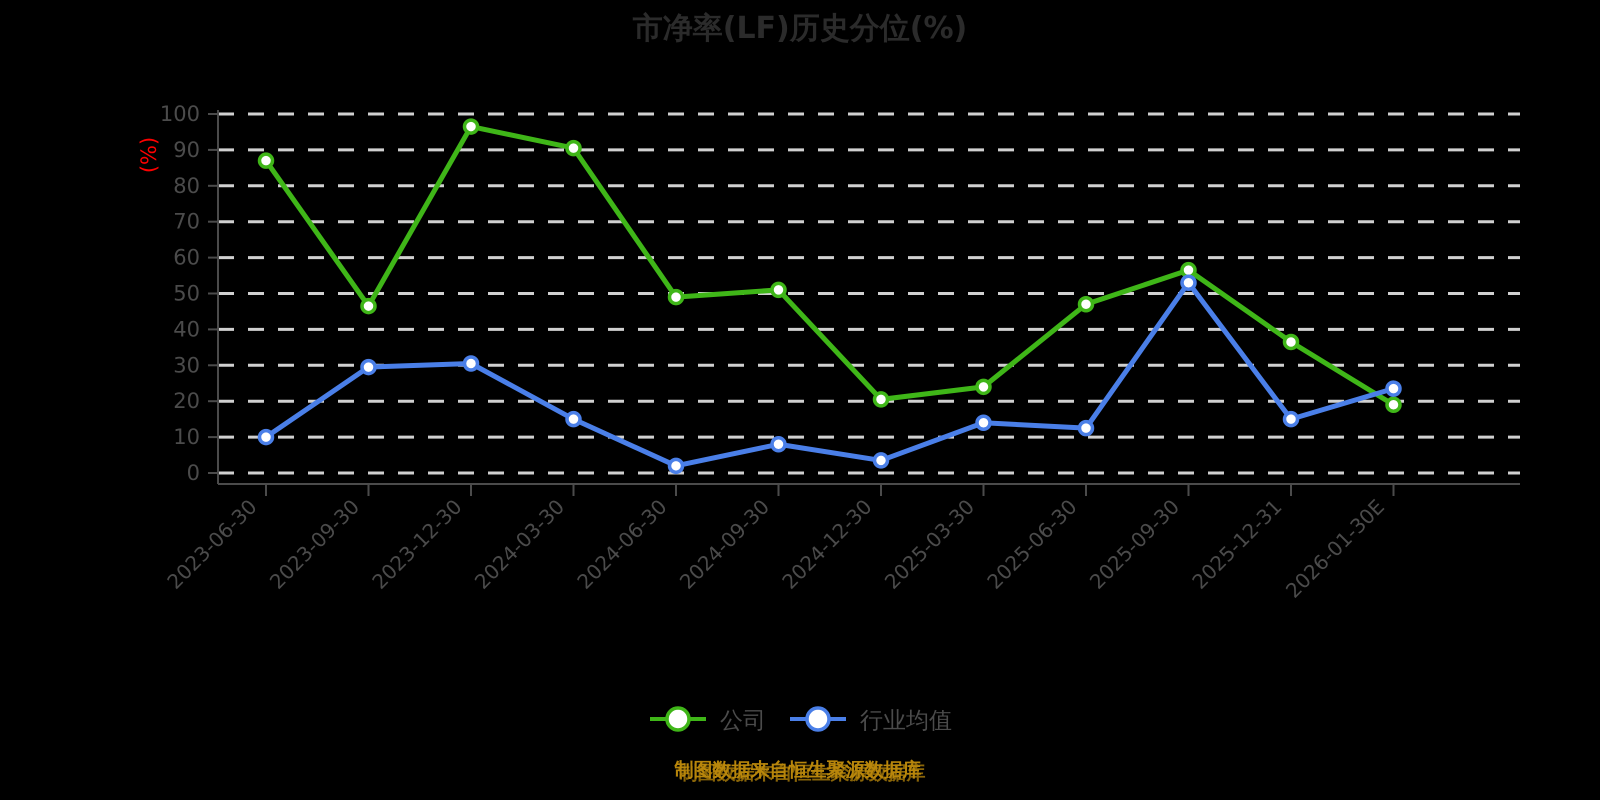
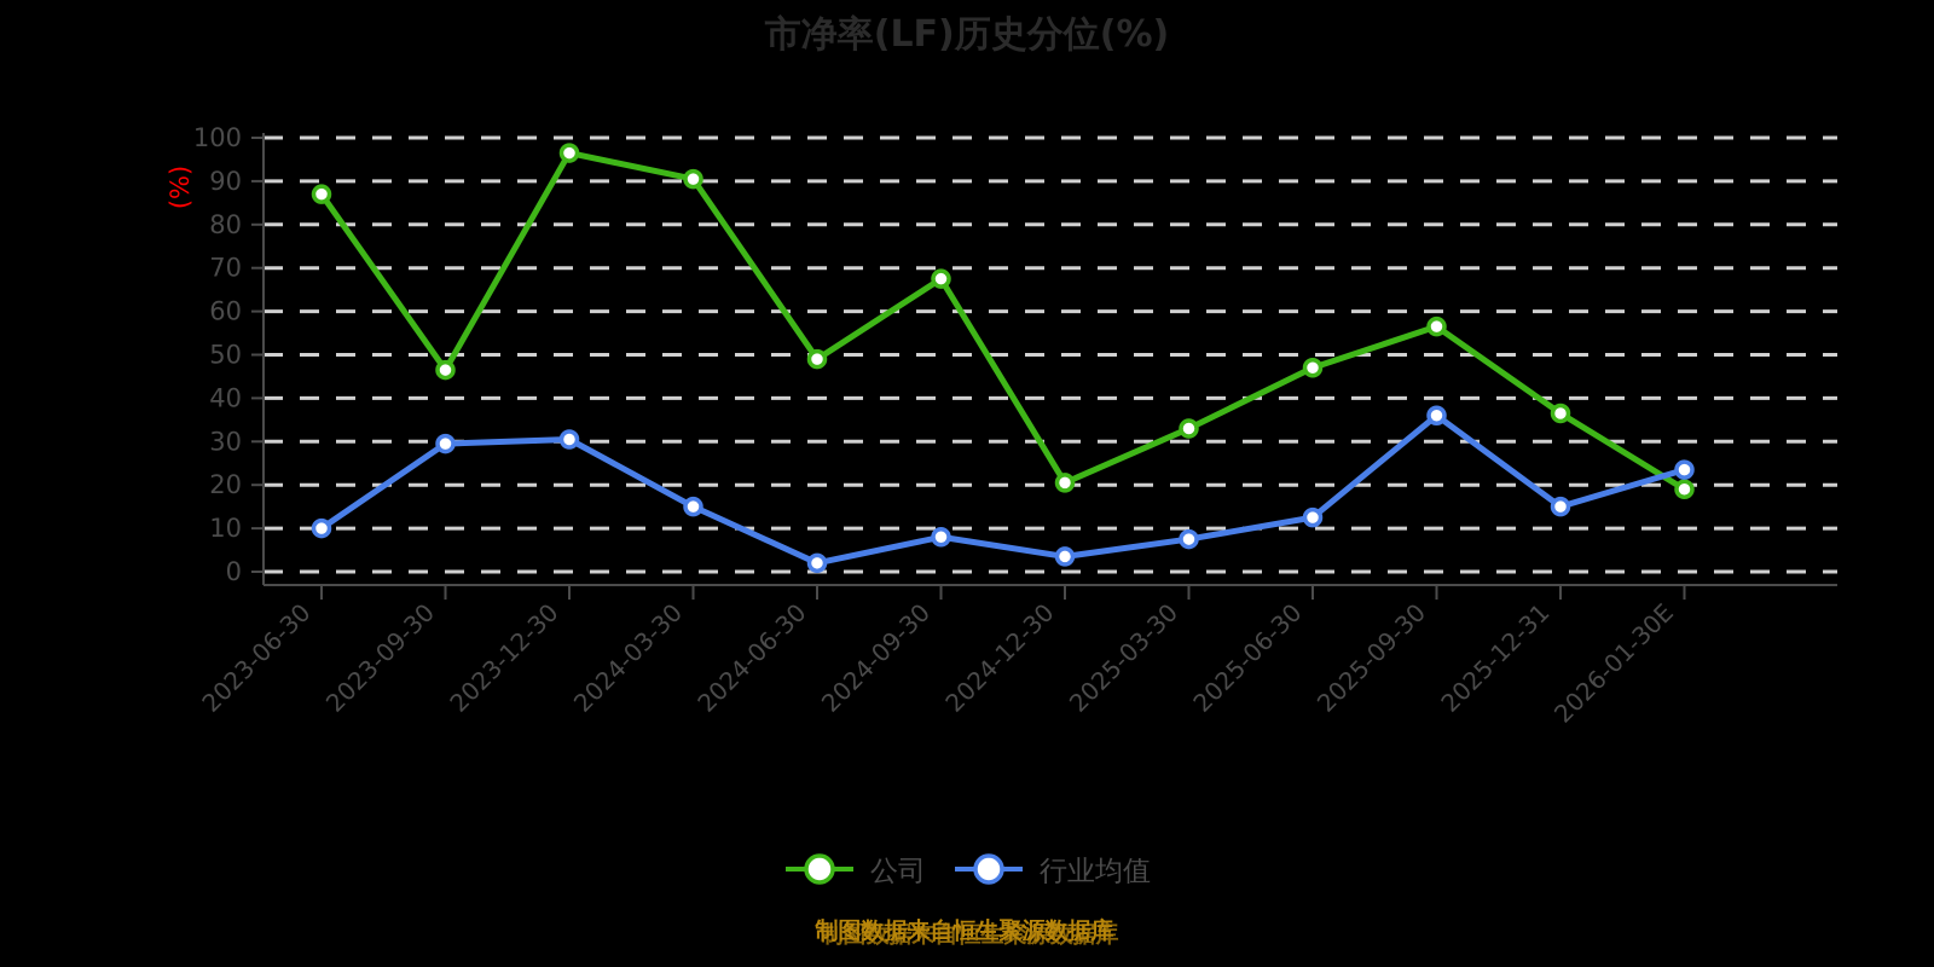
公司/2024-09-30: 51 -> 68
公司/2025-03-30: 24 -> 33
行业均值/2025-03-30: 14 -> 8
行业均值/2025-09-30: 53 -> 36
